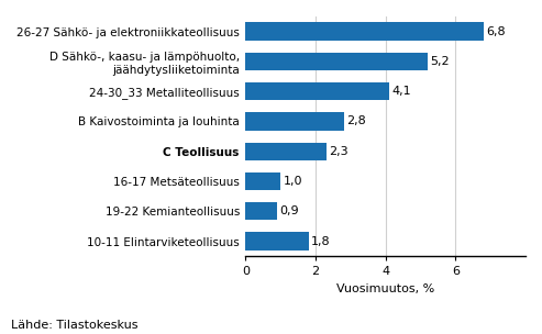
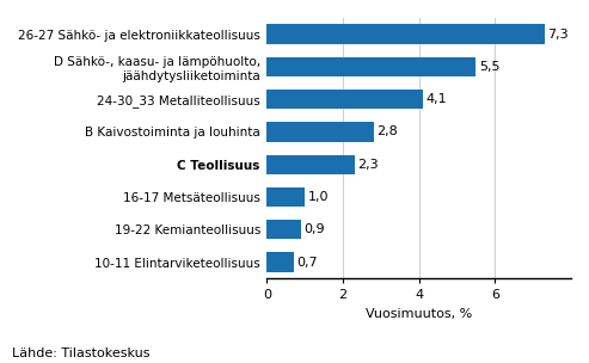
26-27 Sähkö- ja elektroniikkateollisuus: 6,8 -> 7,3
D Sähkö-, kaasu- ja lämpöhuolto, jäähdytysliiketoiminta: 5,2 -> 5,5
10-11 Elintarviketeollisuus: 1,8 -> 0,7
